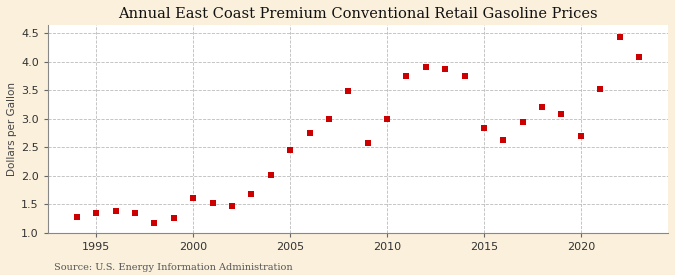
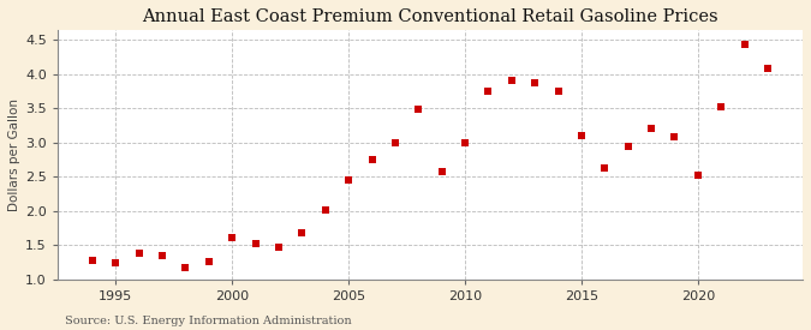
1995: 1.35 -> 1.24
2015: 2.83 -> 3.10
2020: 2.70 -> 2.52
